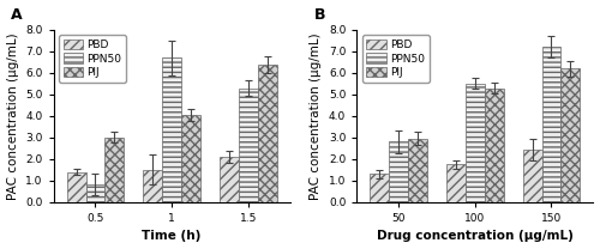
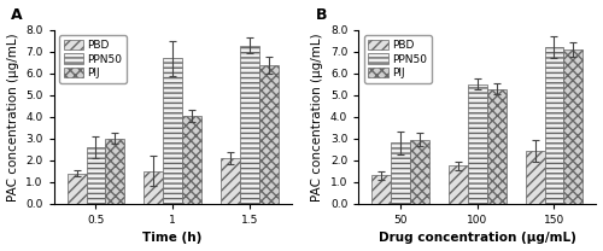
PPN50/0.5: 0.8 -> 2.6
PPN50/1.5: 5.3 -> 7.3
PIJ/150: 6.2 -> 7.1
